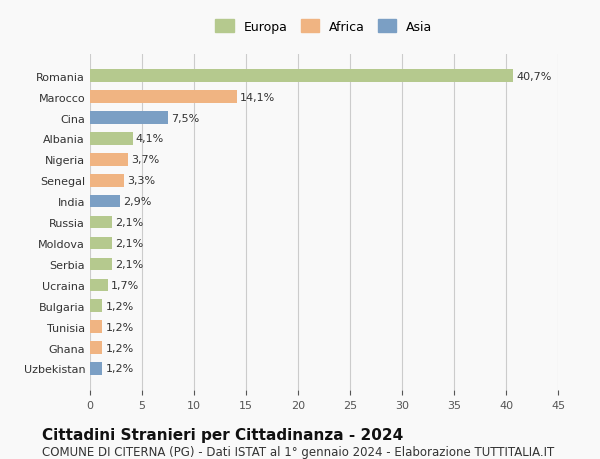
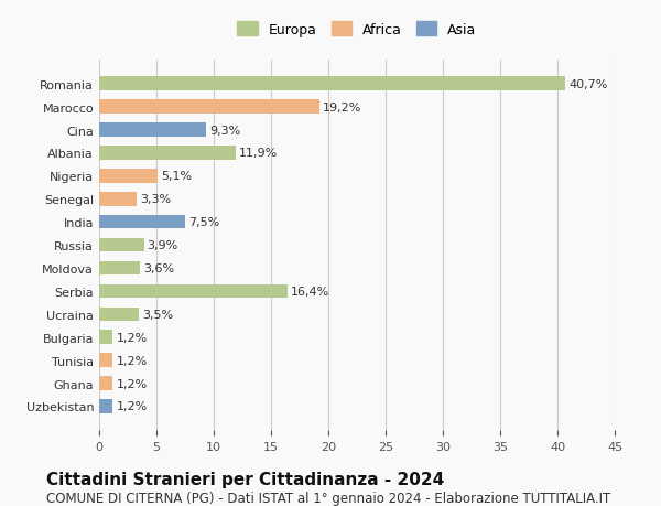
Marocco: 14,1% -> 19,2%
Cina: 7,5% -> 9,3%
Albania: 4,1% -> 11,9%
Nigeria: 3,7% -> 5,1%
India: 2,9% -> 7,5%
Russia: 2,1% -> 3,9%
Moldova: 2,1% -> 3,6%
Serbia: 2,1% -> 16,4%
Ucraina: 1,7% -> 3,5%
